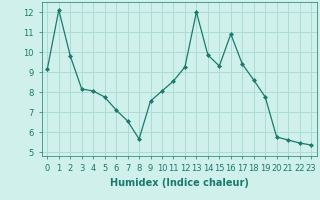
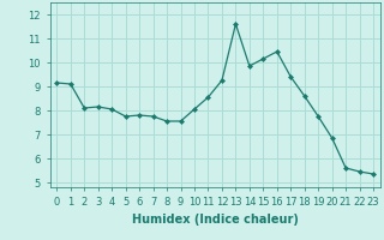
1: 12.10 -> 9.10
2: 9.80 -> 8.10
6: 7.10 -> 7.80
7: 6.55 -> 7.75
8: 5.65 -> 7.55
13: 12.00 -> 11.60
15: 9.30 -> 10.15
16: 10.90 -> 10.45
20: 5.75 -> 6.85
